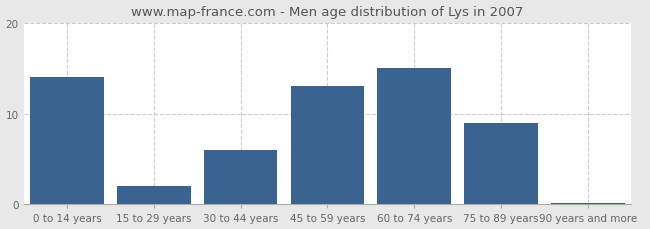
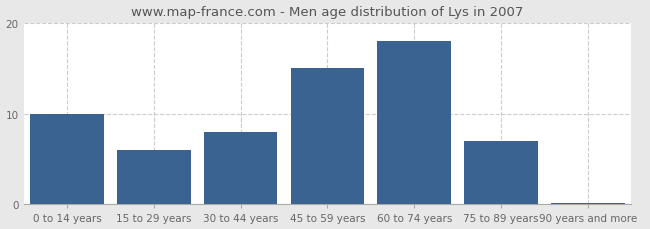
0 to 14 years: 14.0 -> 10.0
15 to 29 years: 2.0 -> 6.0
30 to 44 years: 6.0 -> 8.0
45 to 59 years: 13.0 -> 15.0
60 to 74 years: 15.0 -> 18.0
75 to 89 years: 9.0 -> 7.0
